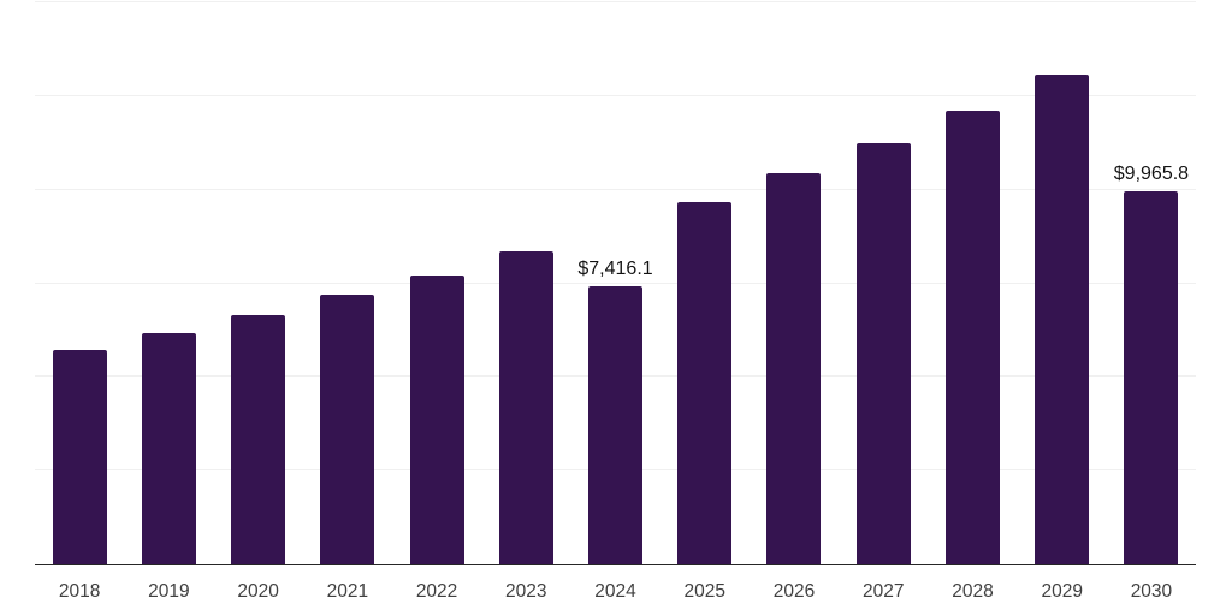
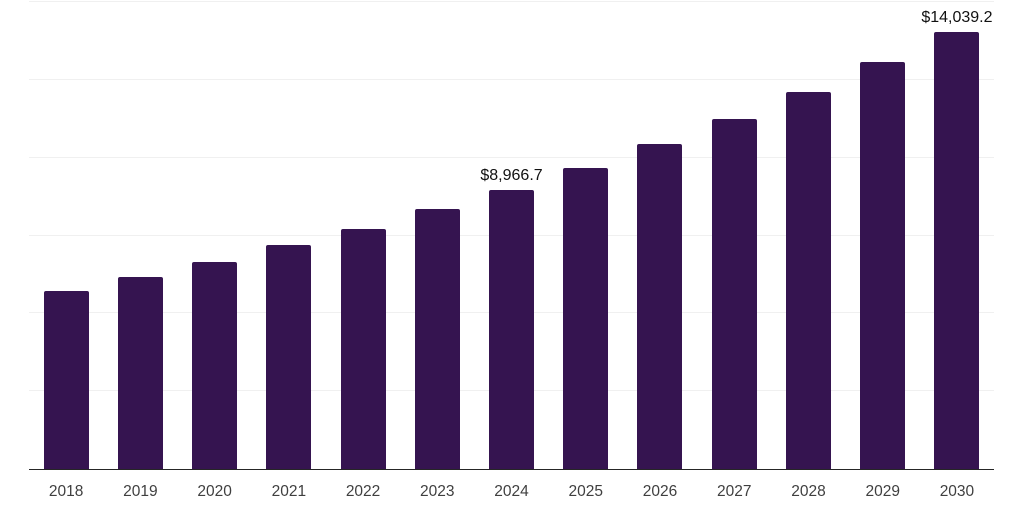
2024: $7,416.1 -> $8,966.7
2030: $9,965.8 -> $14,039.2
